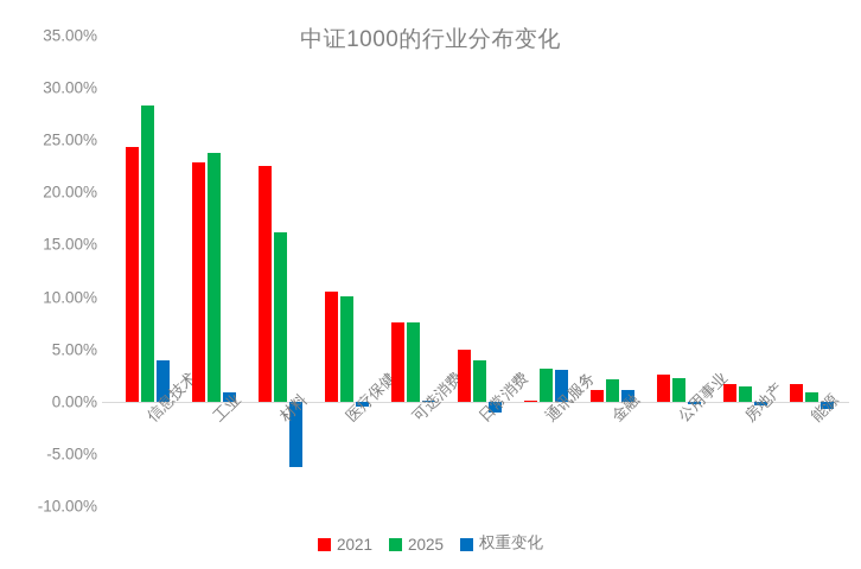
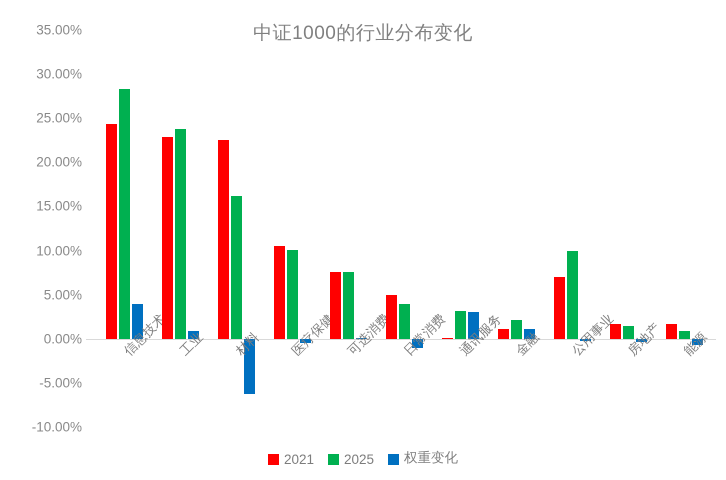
2021/公用事业: 3% -> 7%
2025/公用事业: 2% -> 10%
